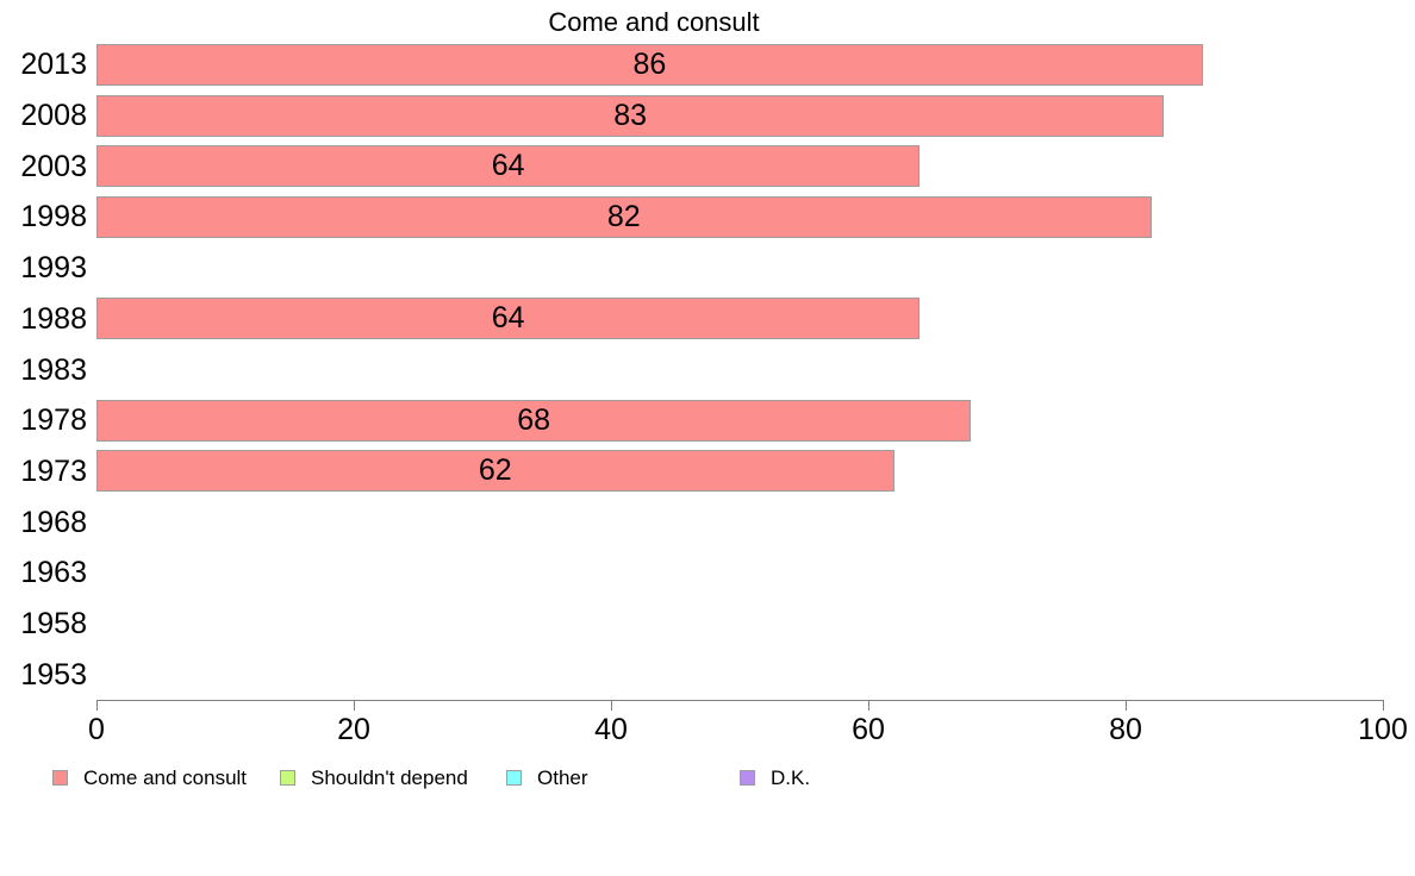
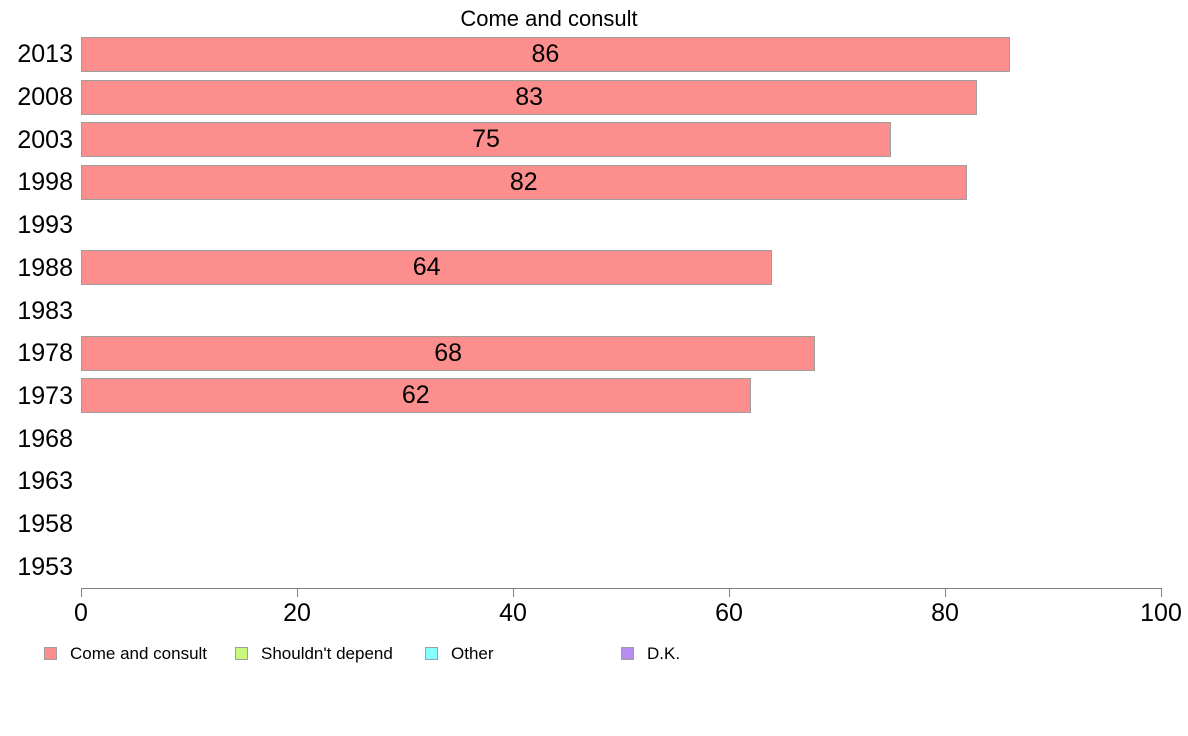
2003: 64 -> 75
